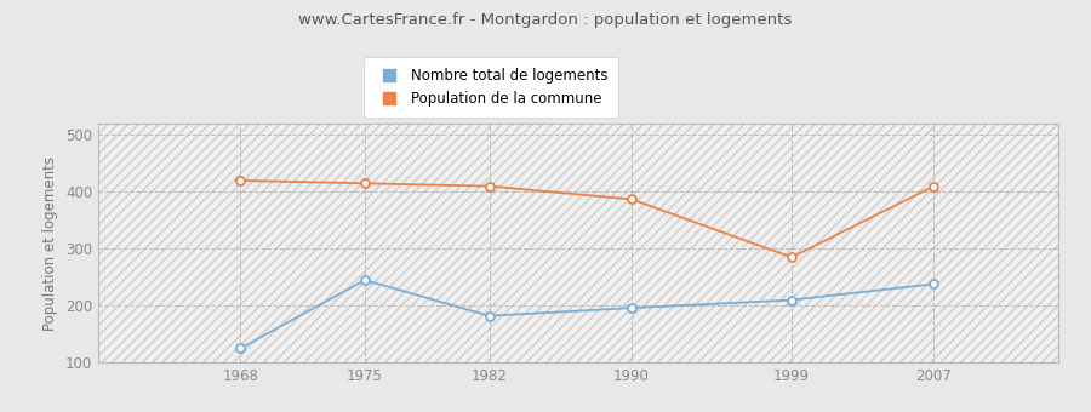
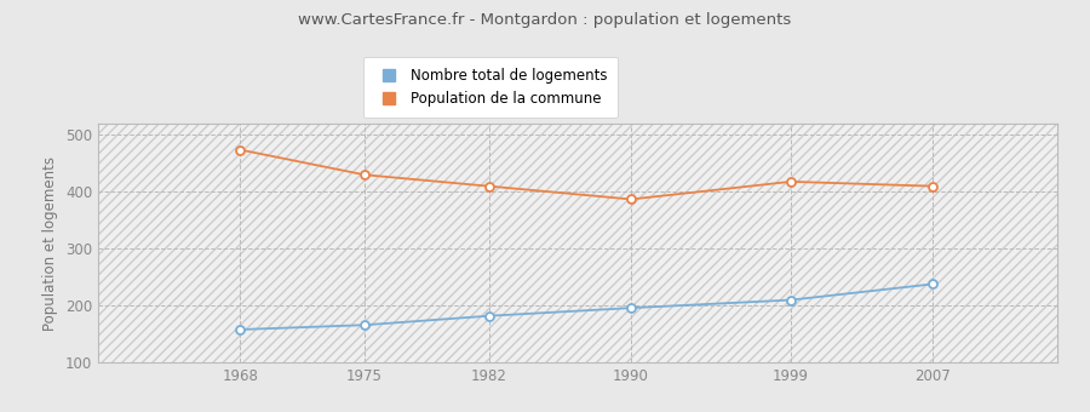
Nombre total de logements/1968: 125 -> 158
Population de la commune/1968: 420 -> 474
Nombre total de logements/1975: 245 -> 166
Population de la commune/1975: 415 -> 430
Population de la commune/1999: 285 -> 418
